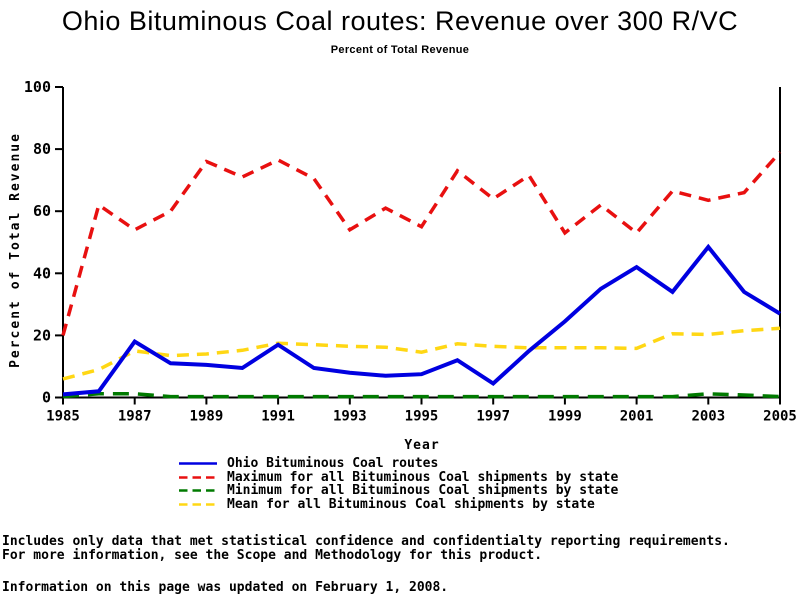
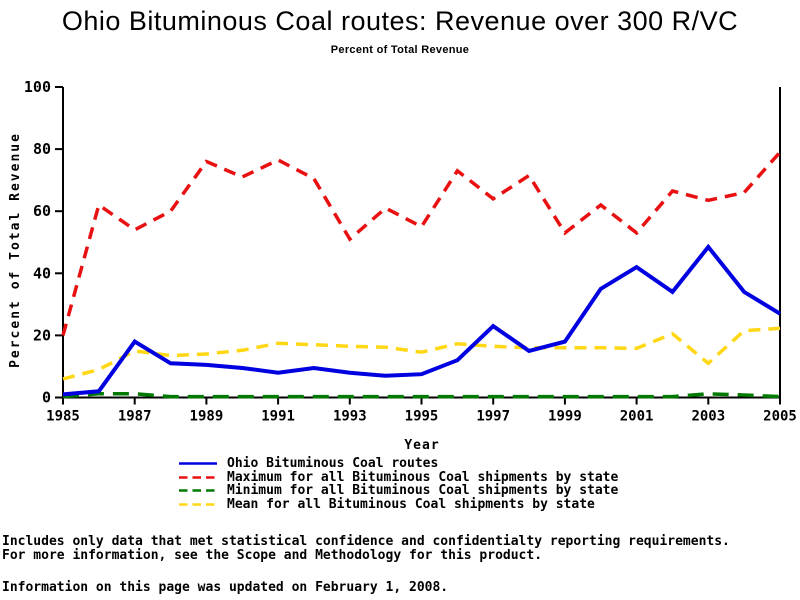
Ohio Bituminous Coal routes/1991: 17 -> 8
Maximum for all Bituminous Coal shipments by state/1993: 54 -> 51
Ohio Bituminous Coal routes/1997: 4 -> 23
Ohio Bituminous Coal routes/1999: 24 -> 18
Mean for all Bituminous Coal shipments by state/2003: 20 -> 11
